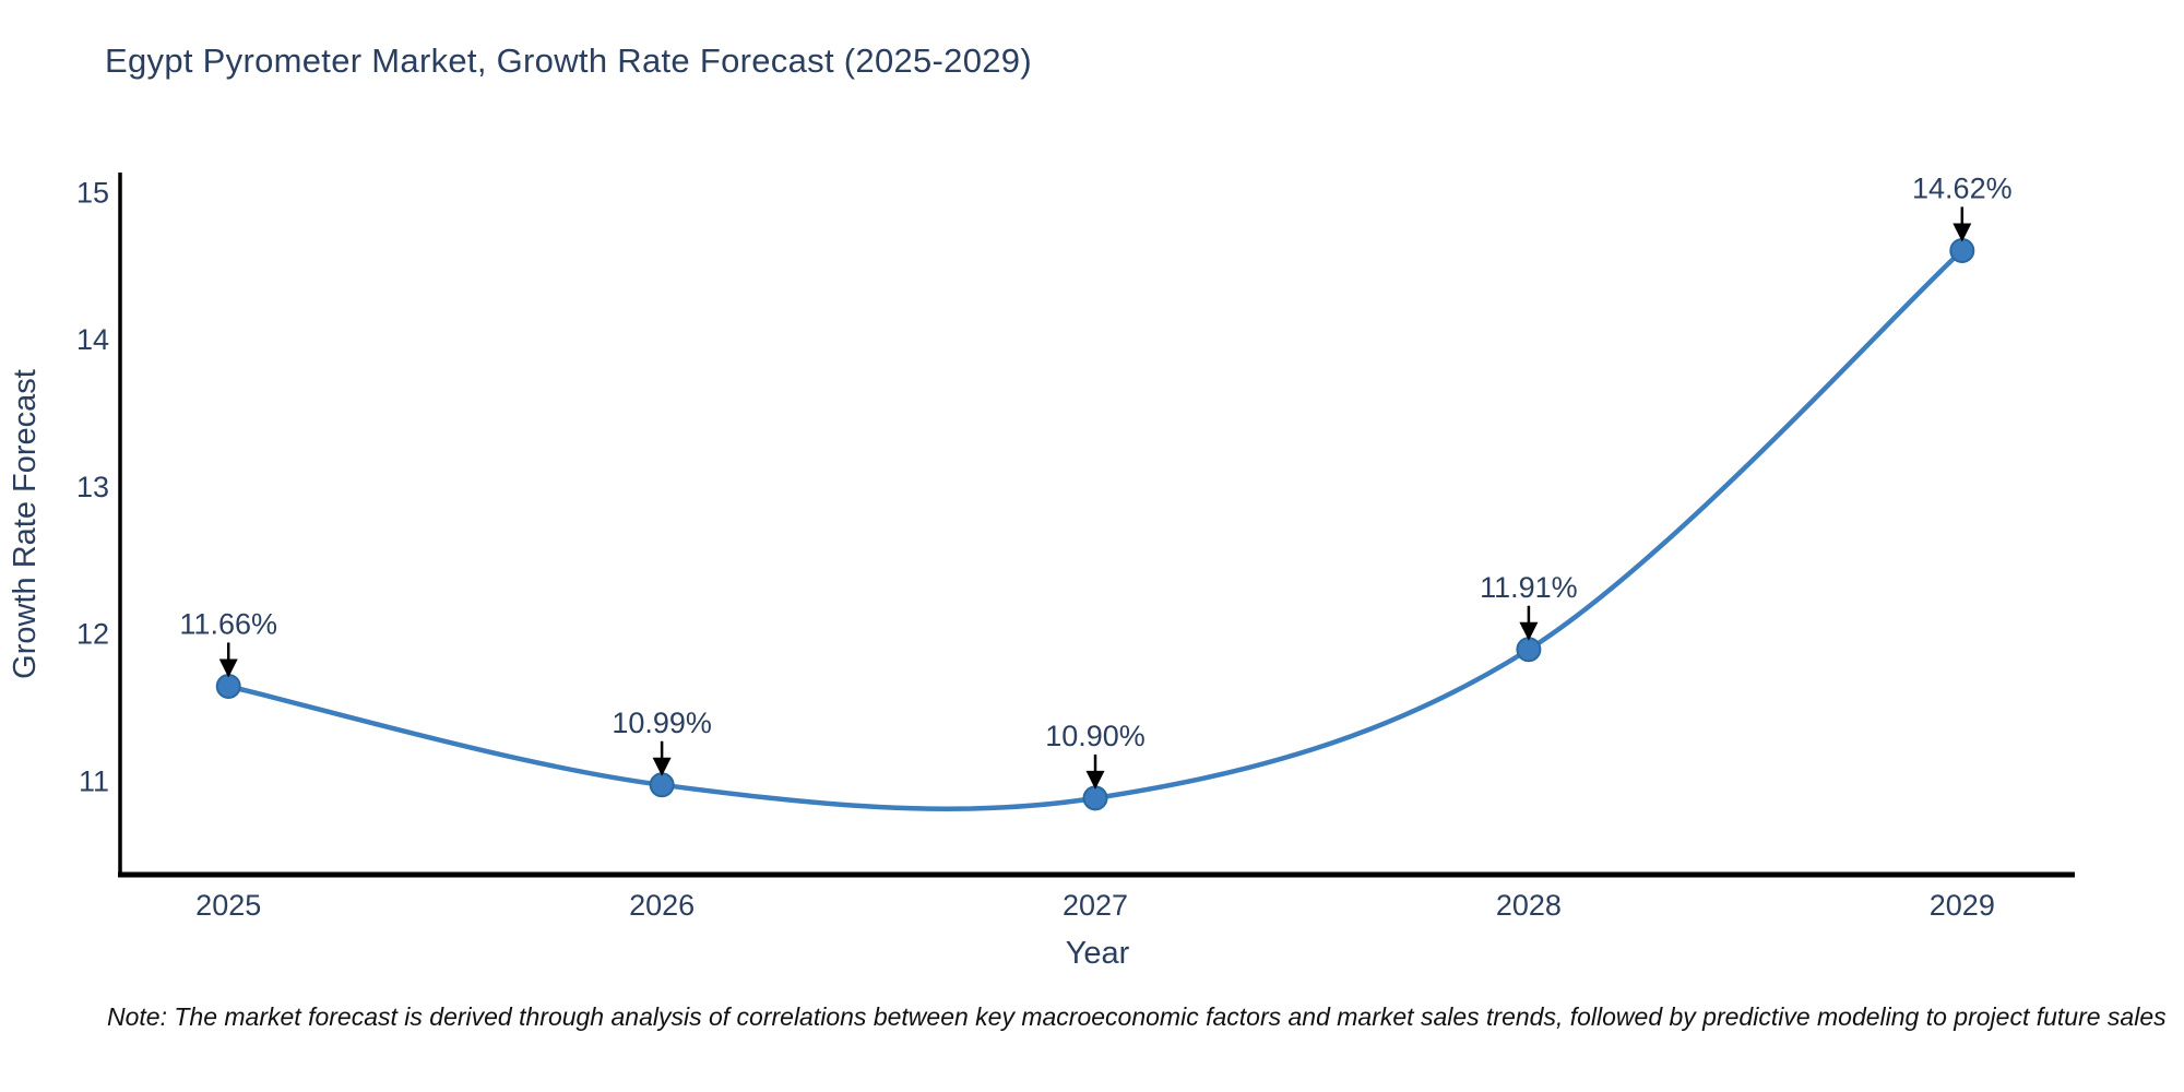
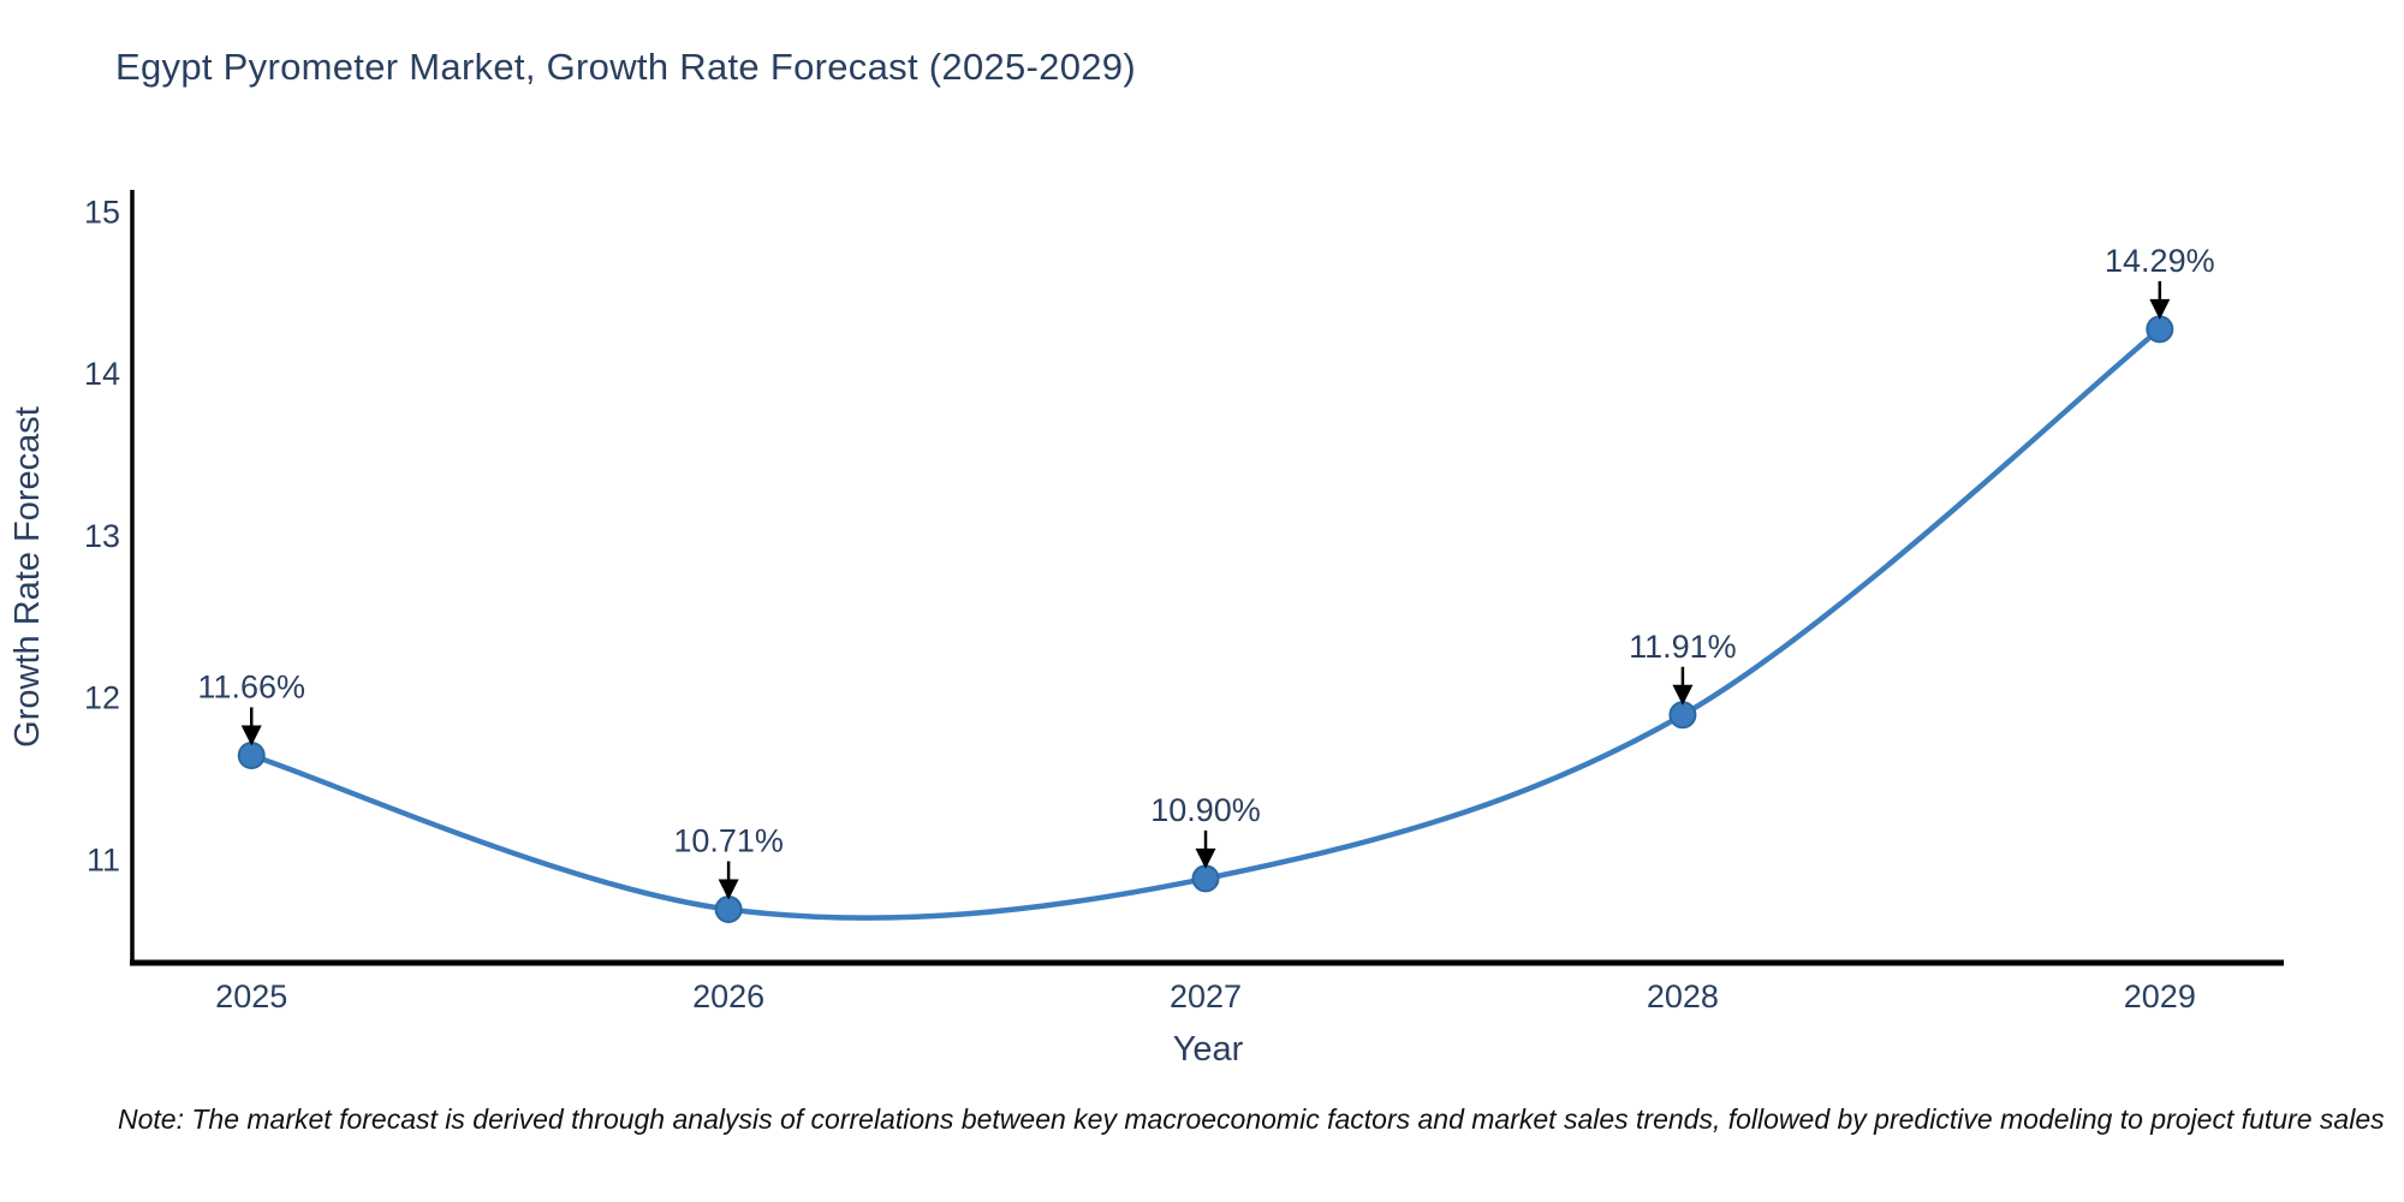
2026: 10.99% -> 10.71%
2029: 14.62% -> 14.29%
